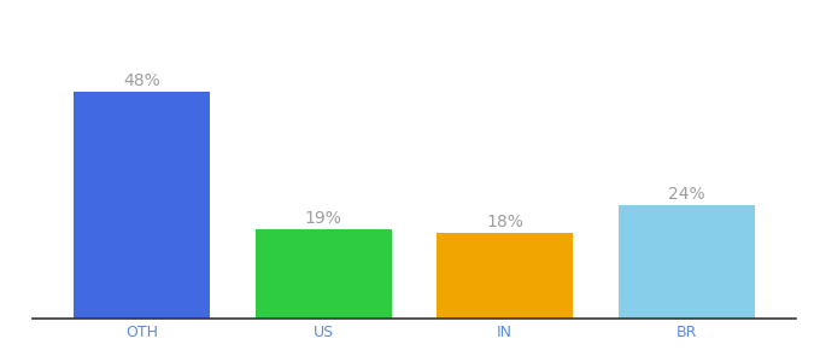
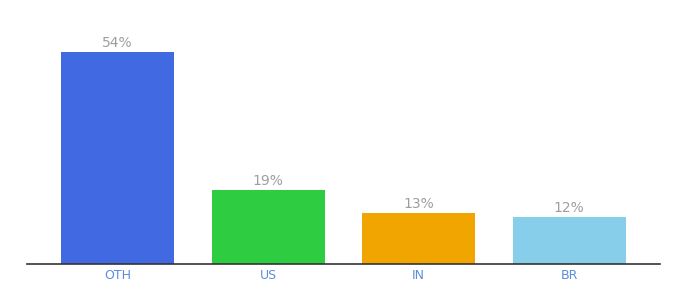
OTH: 48% -> 54%
IN: 18% -> 13%
BR: 24% -> 12%
